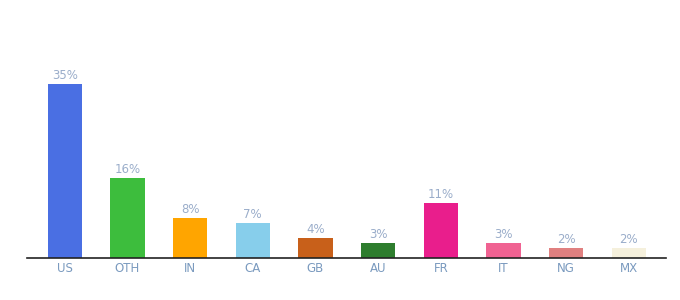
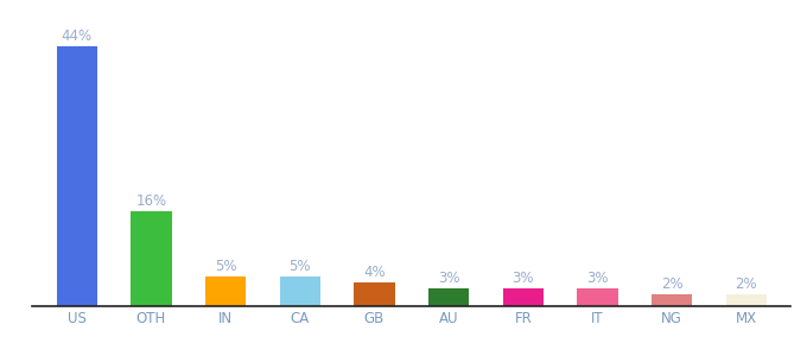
US: 35% -> 44%
IN: 8% -> 5%
CA: 7% -> 5%
FR: 11% -> 3%
